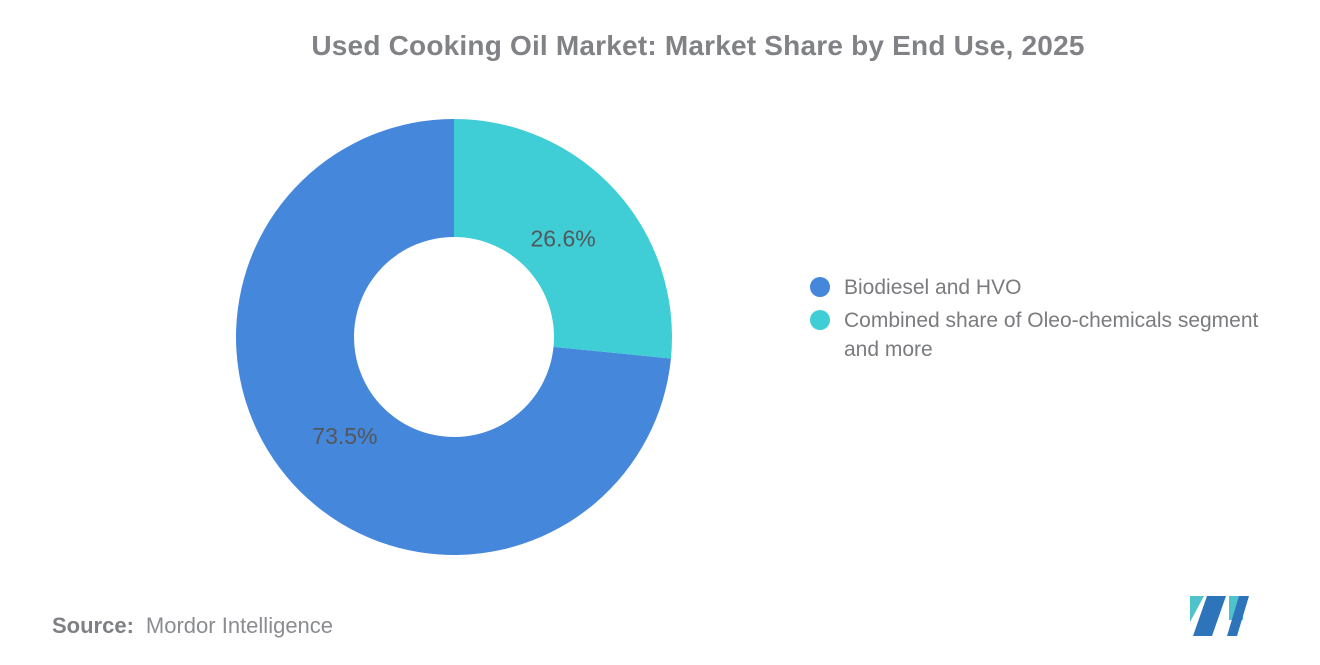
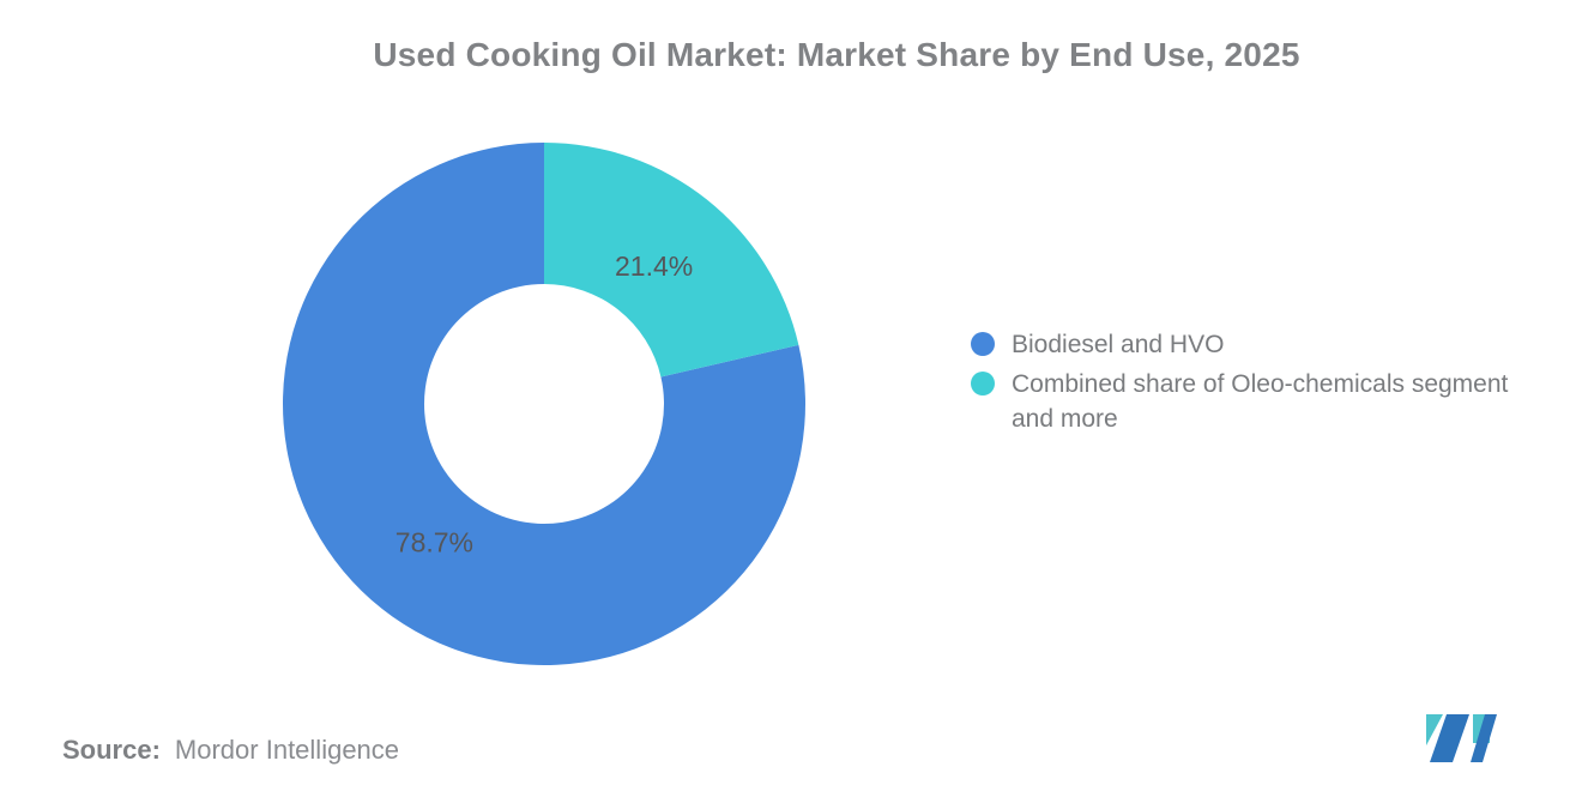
Biodiesel and HVO: 73.5% -> 78.7%
Combined share of Oleo-chemicals segment and more: 26.6% -> 21.4%
